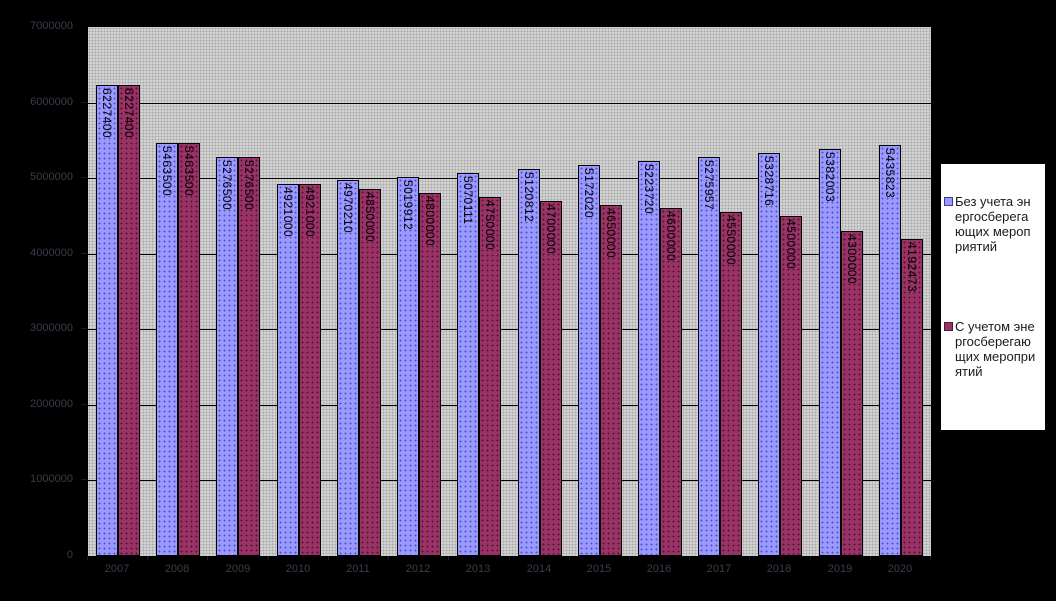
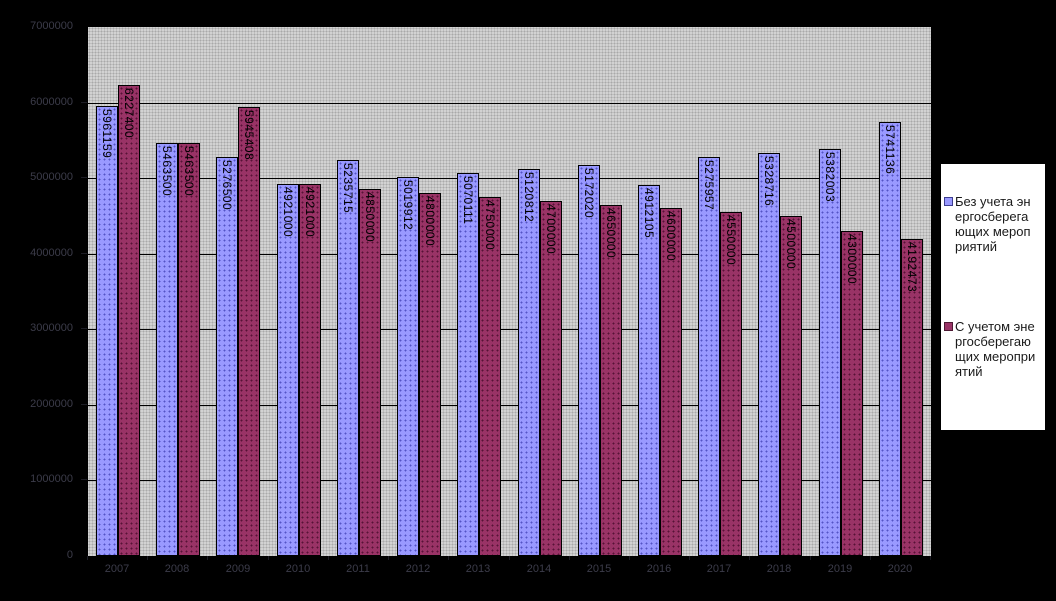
Без учета энергосберегающих мероприятий/2007: 6227400 -> 5961159
С учетом энергосберегающих мероприятий/2009: 5276500 -> 5945408
Без учета энергосберегающих мероприятий/2011: 4970210 -> 5235715
Без учета энергосберегающих мероприятий/2016: 5223720 -> 4912105
Без учета энергосберегающих мероприятий/2020: 5435823 -> 5741136
